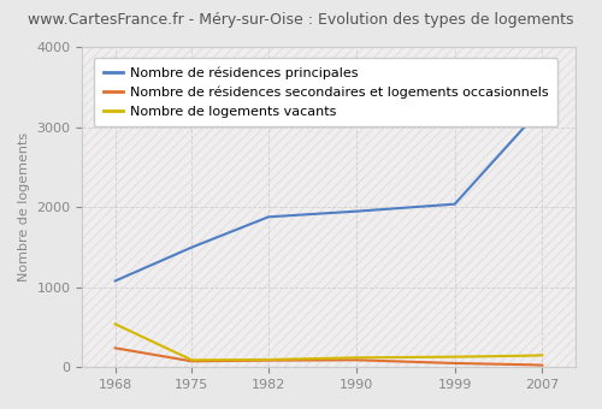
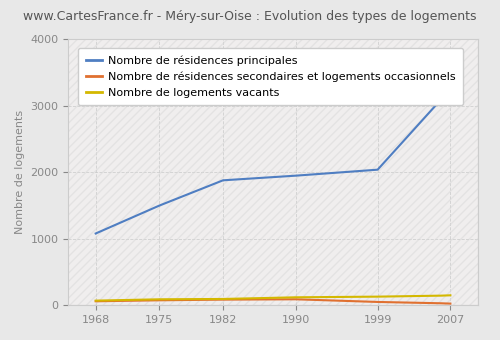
Nombre de résidences secondaires et logements occasionnels/1968: 240 -> 60
Nombre de logements vacants/1968: 540 -> 70
